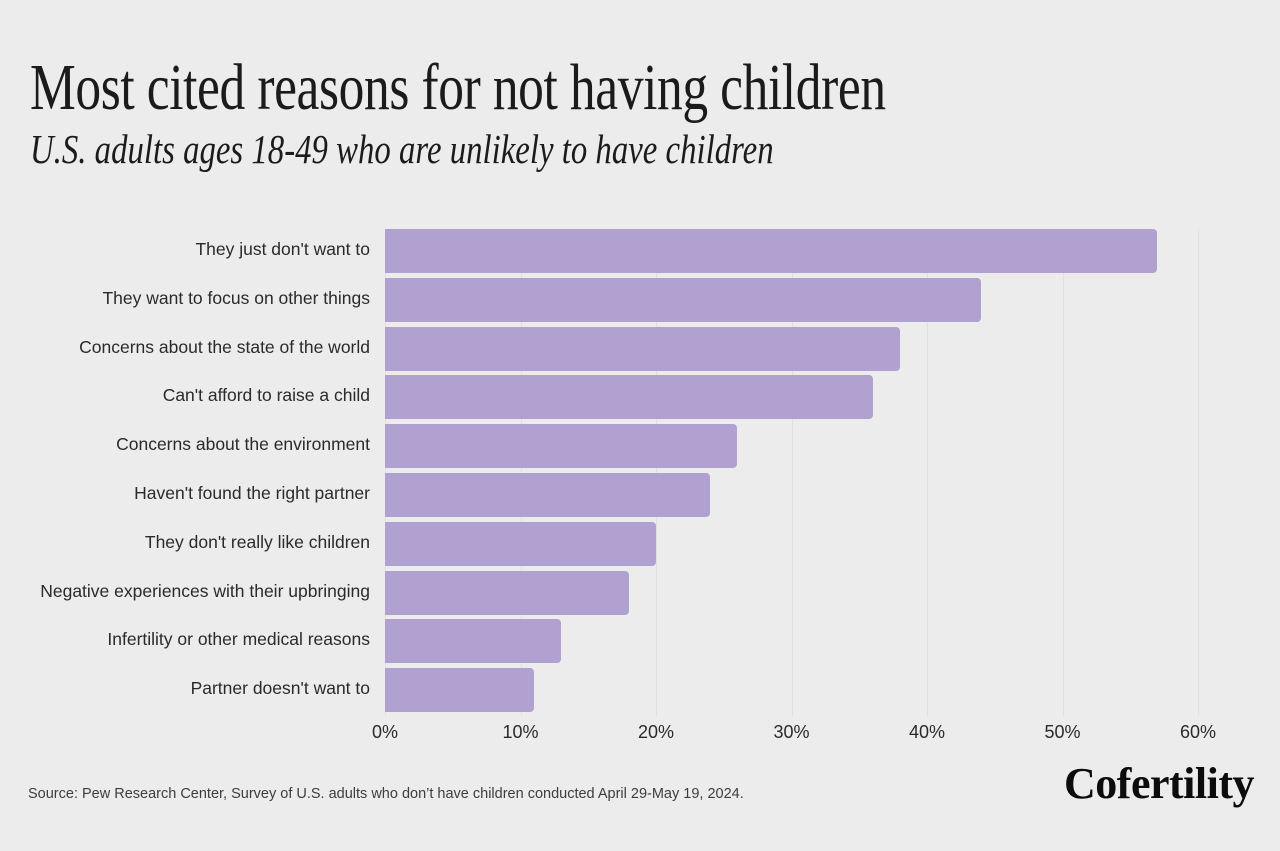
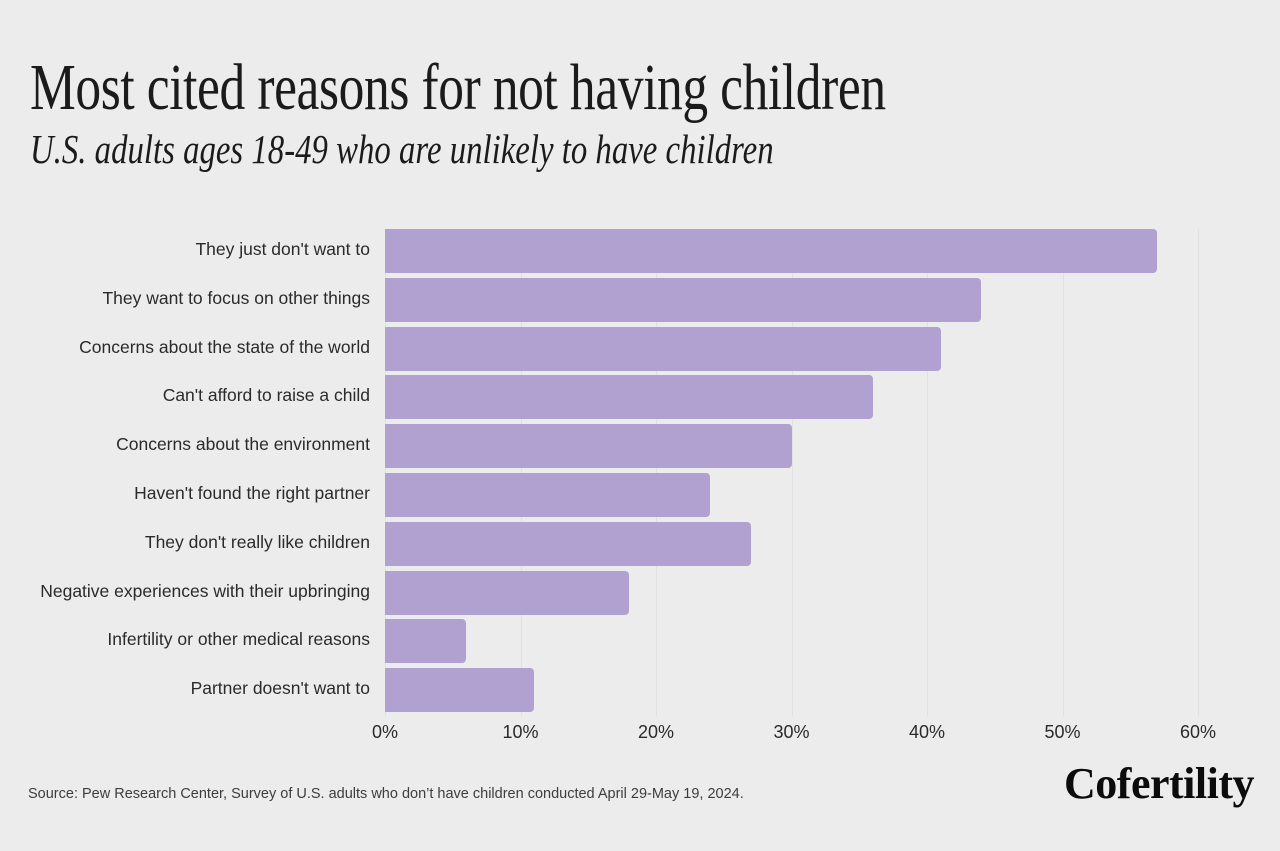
Concerns about the state of the world: 38% -> 41%
Concerns about the environment: 26% -> 30%
They don't really like children: 20% -> 27%
Infertility or other medical reasons: 13% -> 6%
